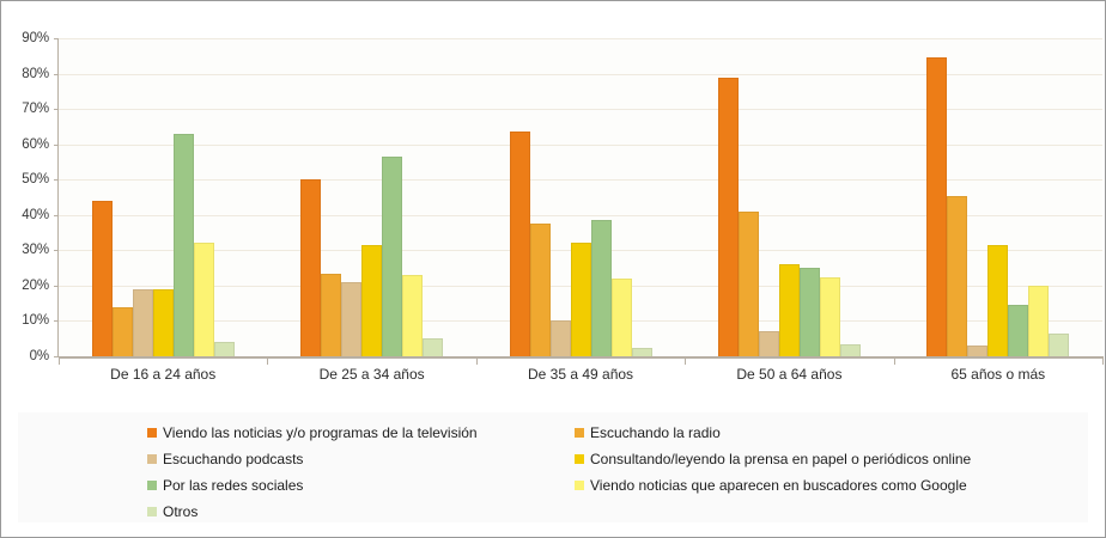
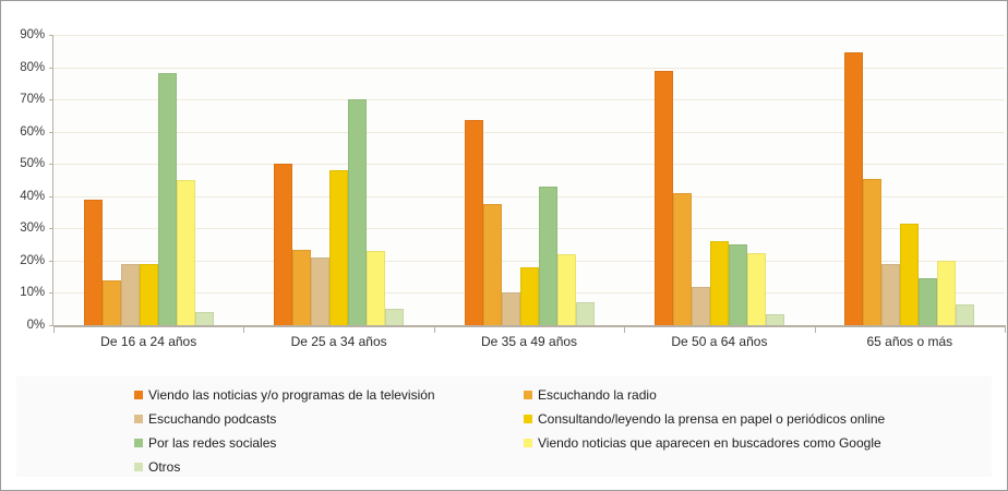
Viendo las noticias y/o programas de la televisión/De 16 a 24 años: 44% -> 39%
Por las redes sociales/De 16 a 24 años: 63% -> 78%
Viendo noticias que aparecen en buscadores como Google/De 16 a 24 años: 32% -> 45%
Consultando/leyendo la prensa en papel o periódicos online/De 25 a 34 años: 32% -> 48%
Por las redes sociales/De 25 a 34 años: 56% -> 70%
Consultando/leyendo la prensa en papel o periódicos online/De 35 a 49 años: 32% -> 18%
Por las redes sociales/De 35 a 49 años: 38% -> 43%
Otros/De 35 a 49 años: 2% -> 7%
Escuchando podcasts/De 50 a 64 años: 7% -> 12%
Escuchando podcasts/65 años o más: 3% -> 19%
